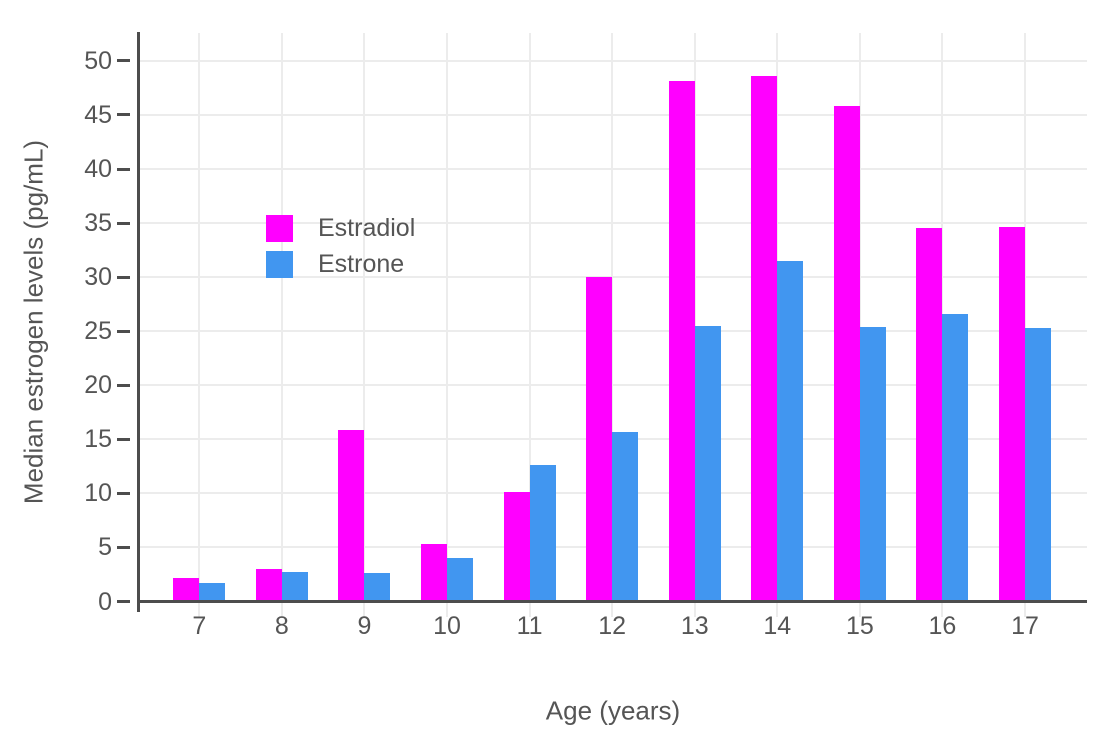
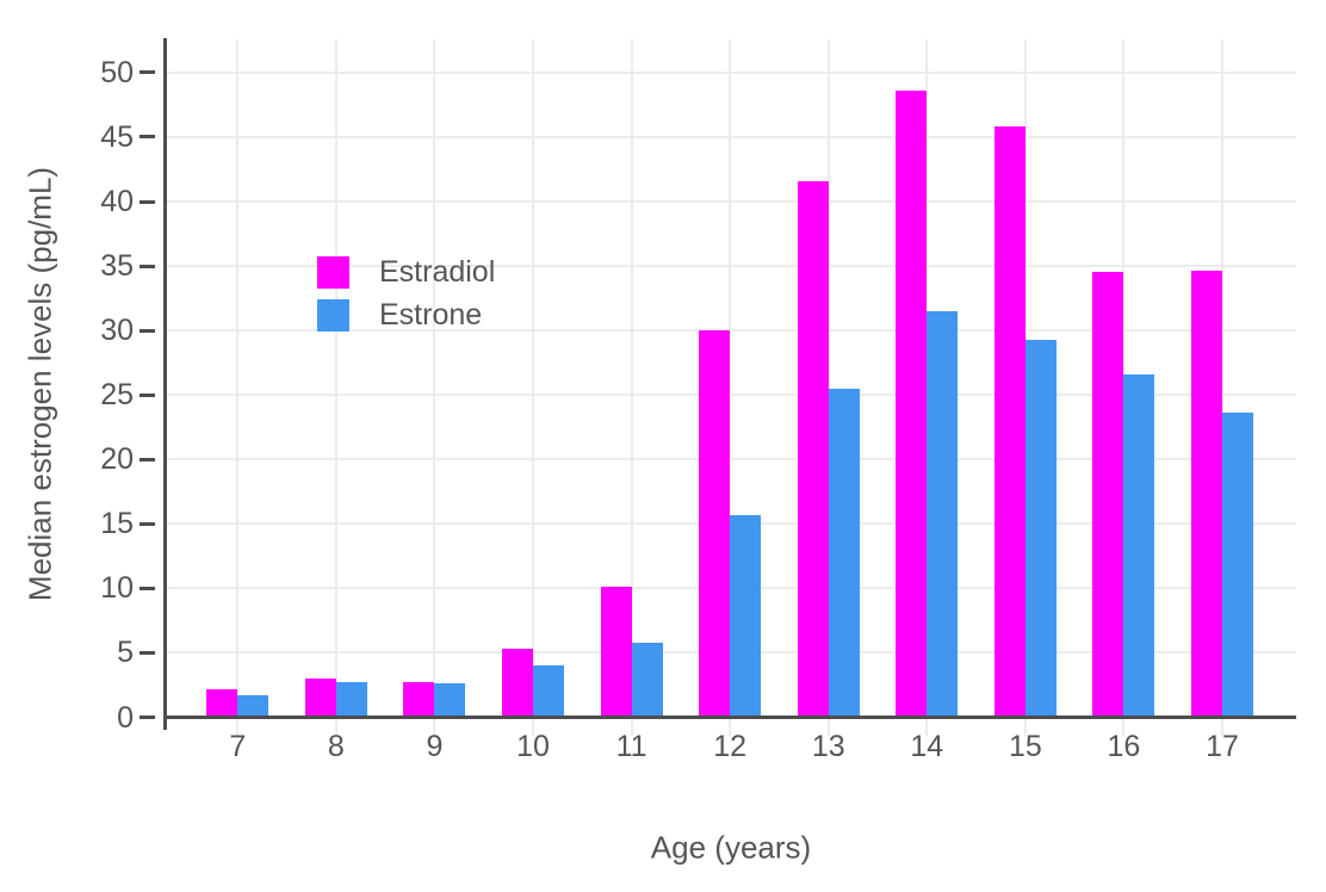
Estradiol/9: 15.9 -> 2.7
Estrone/11: 12.6 -> 5.8
Estradiol/13: 48.1 -> 41.6
Estrone/15: 25.4 -> 29.3
Estrone/17: 25.3 -> 23.6
